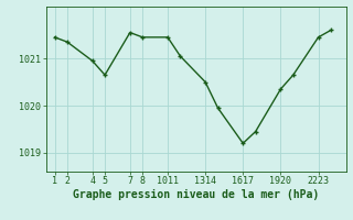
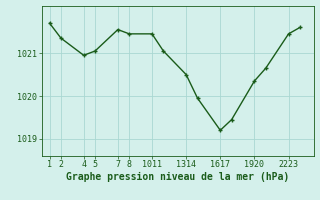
1: 1021.45 -> 1021.70
5: 1020.65 -> 1021.05
